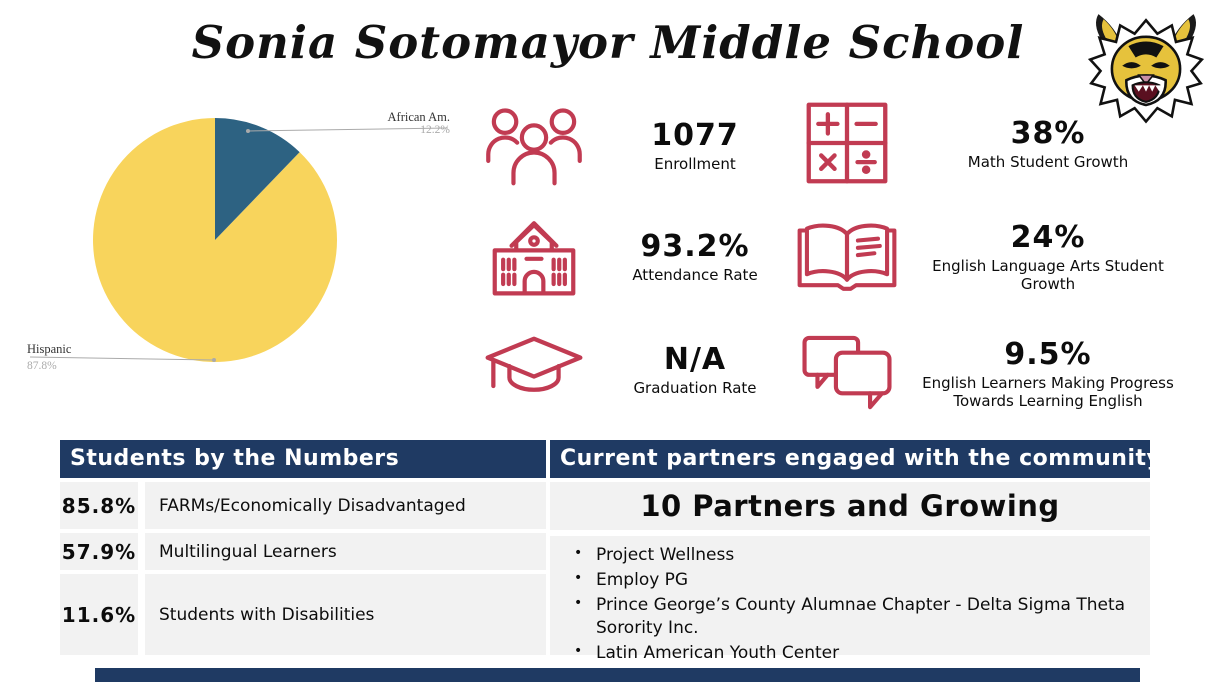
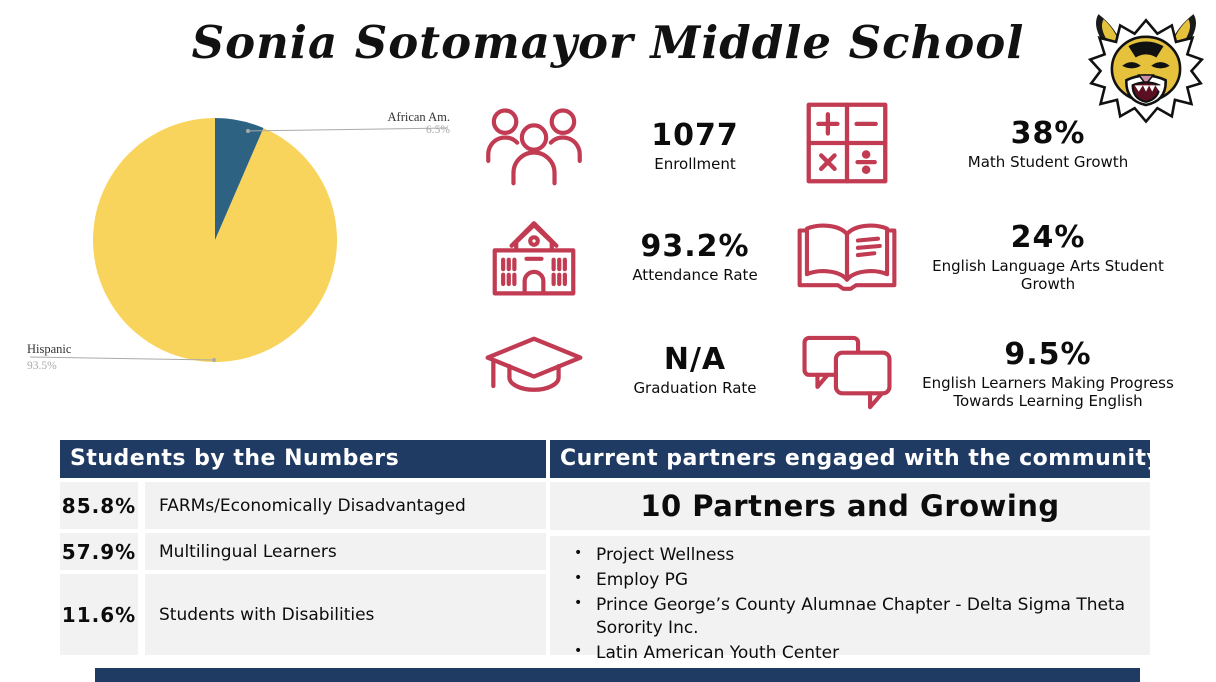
African Am.: 12.2% -> 6.5%
Hispanic: 87.8% -> 93.5%
